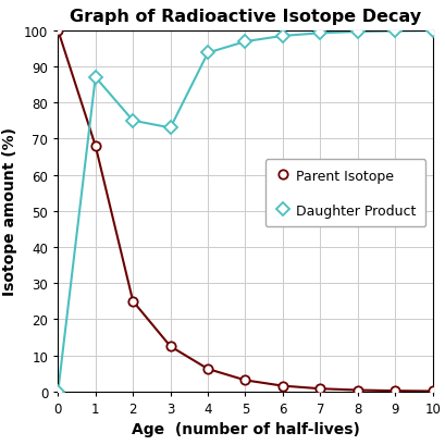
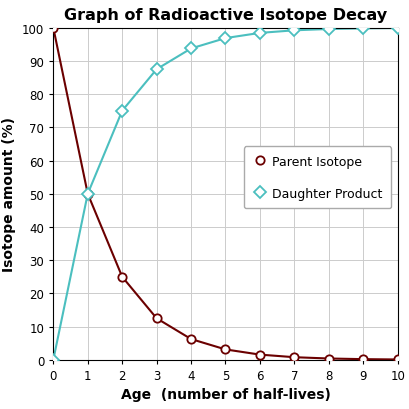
Parent Isotope/1: 68.0 -> 50.0
Daughter Product/1: 87.0 -> 50.0
Daughter Product/3: 73.0 -> 87.5
